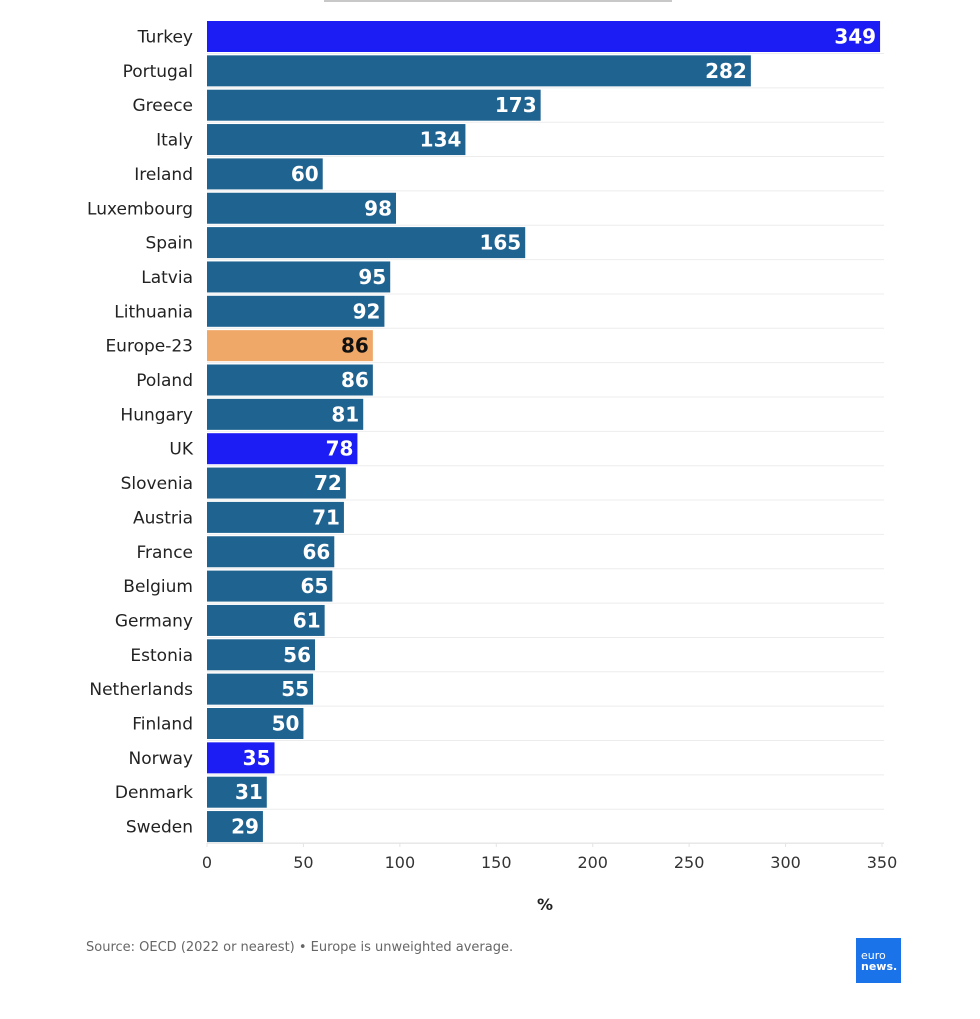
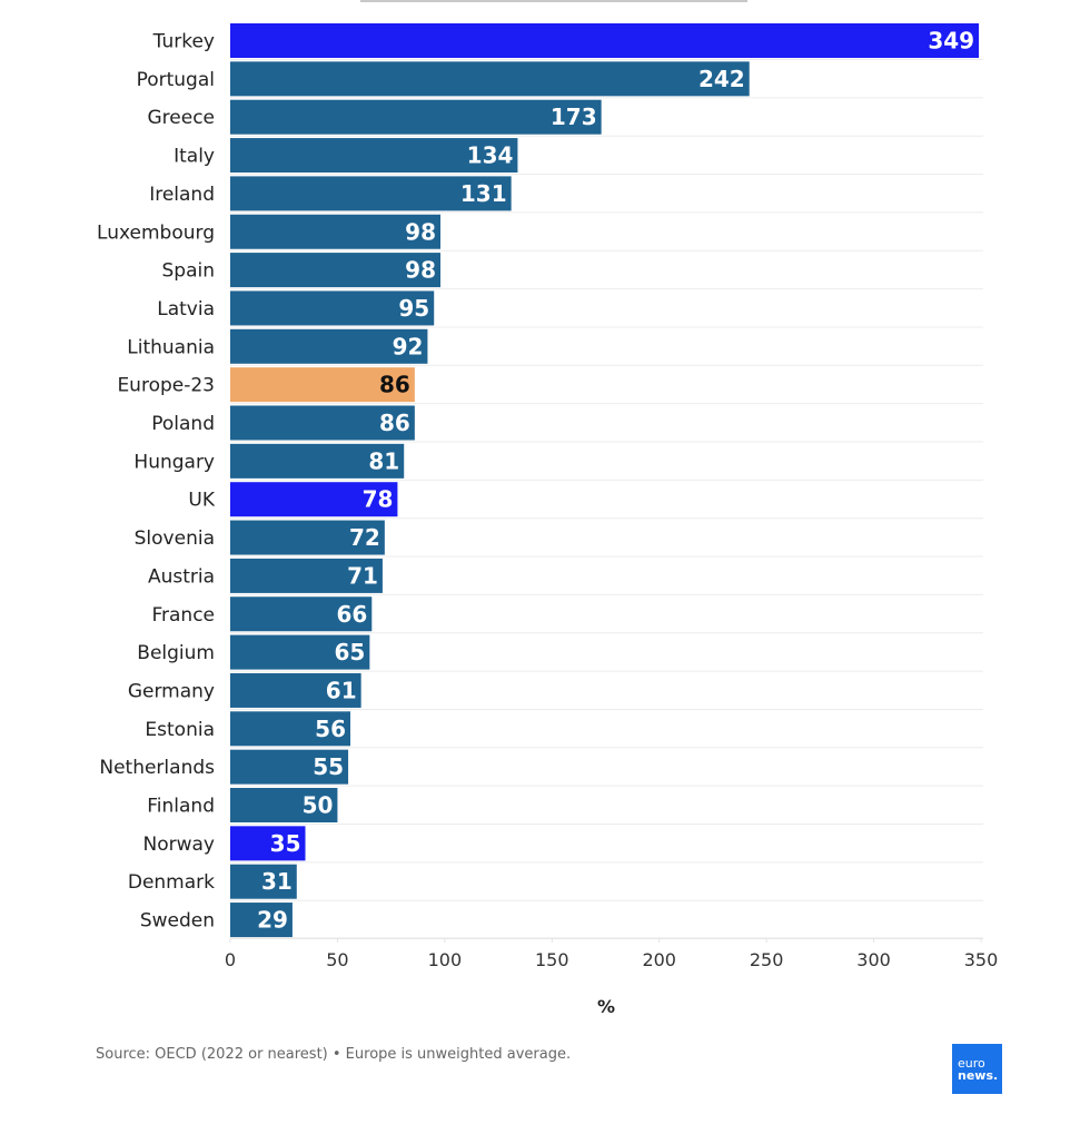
Portugal: 282 -> 242
Ireland: 60 -> 131
Spain: 165 -> 98
